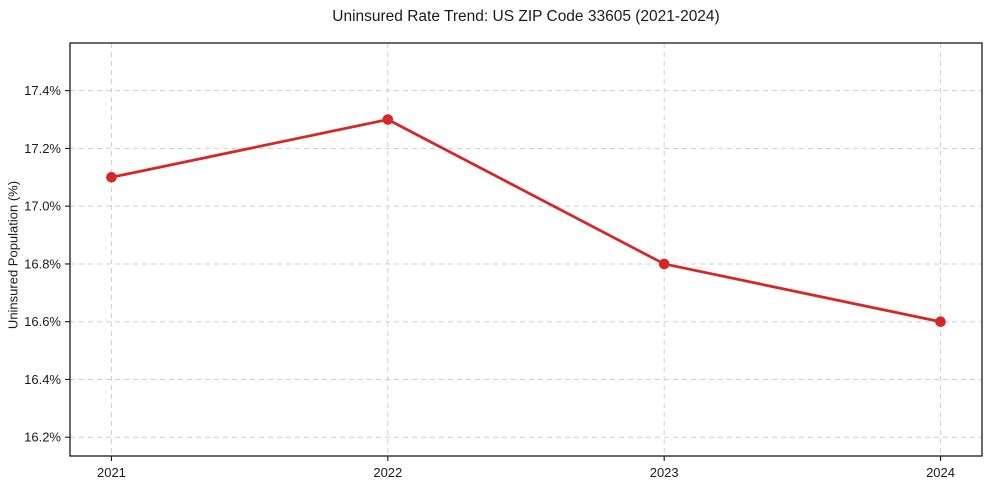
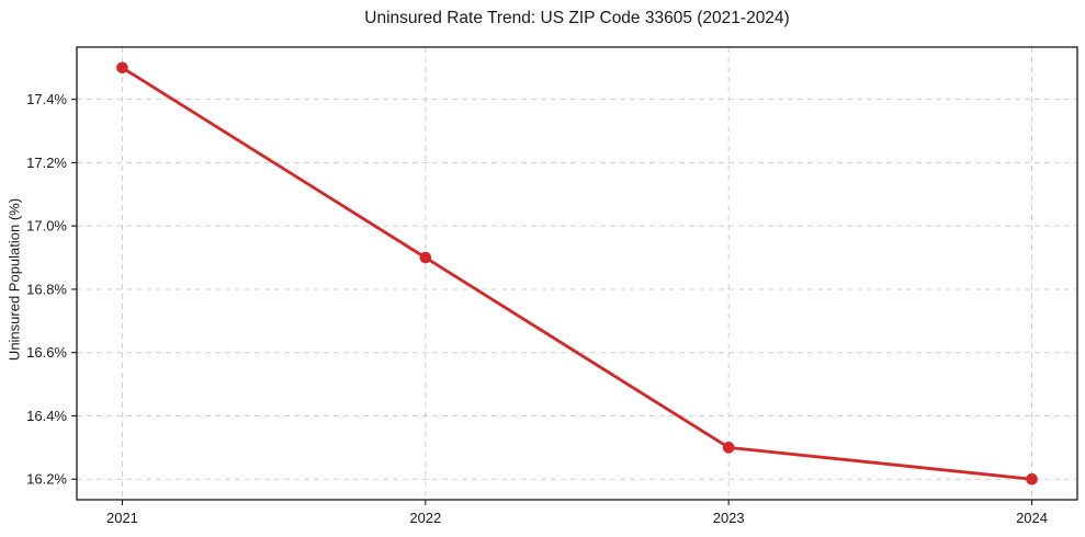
2021: 17.1% -> 17.5%
2022: 17.3% -> 16.9%
2023: 16.8% -> 16.3%
2024: 16.6% -> 16.2%
